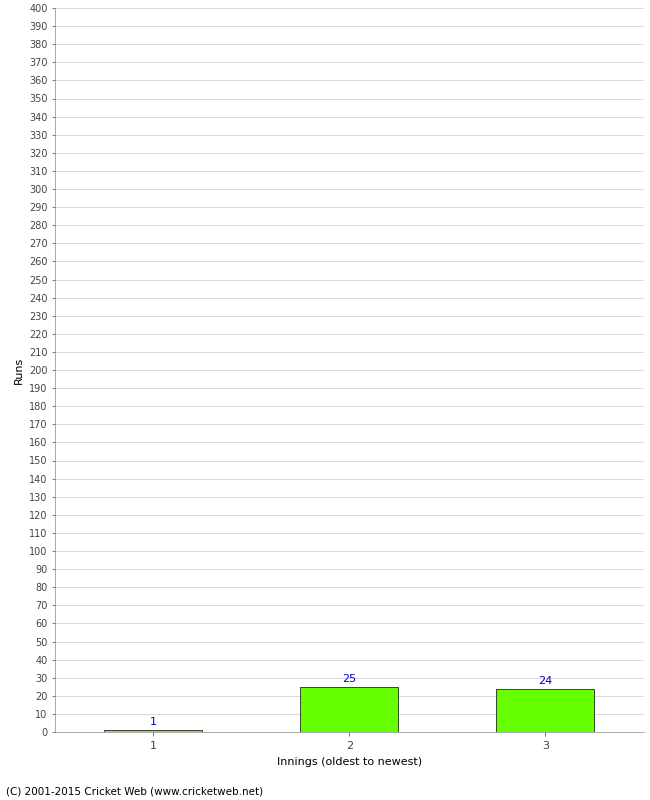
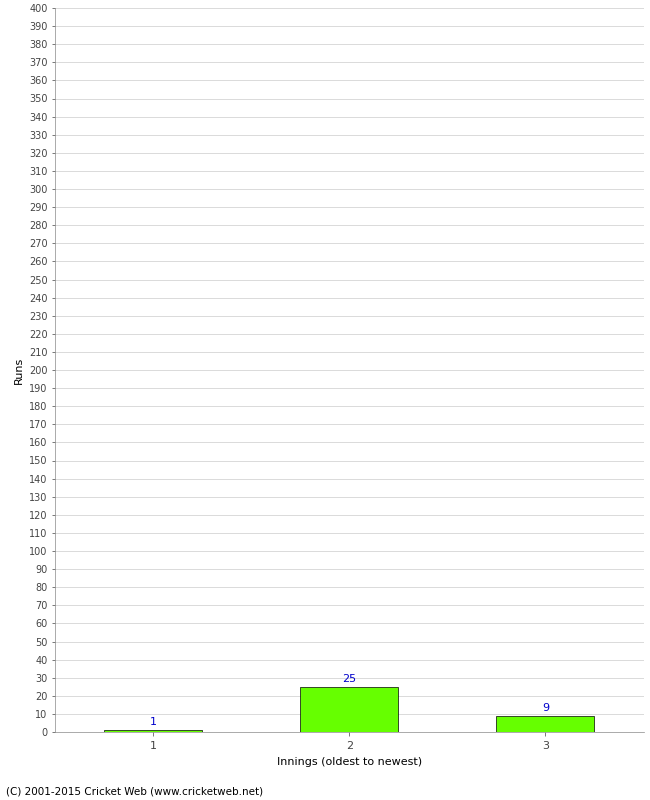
3: 24 -> 9
